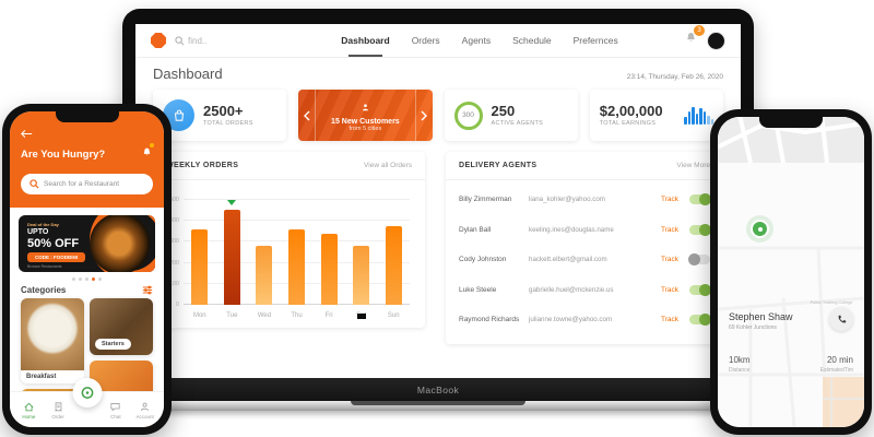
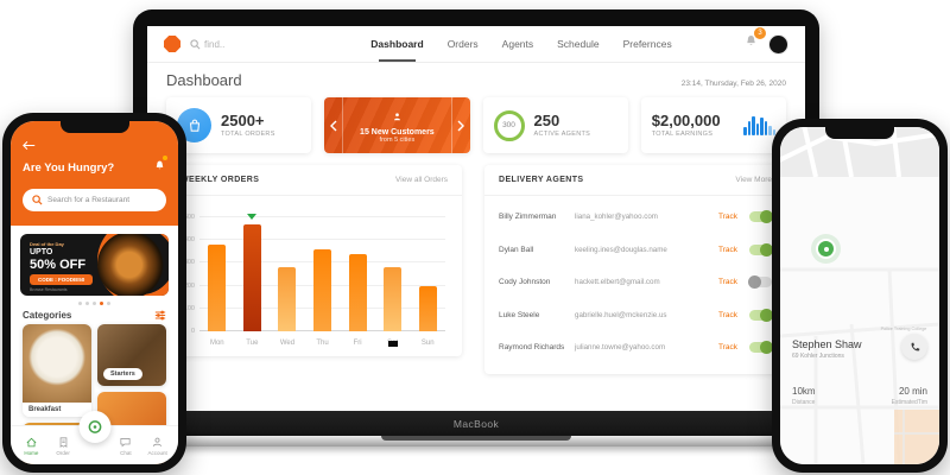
Mon: 360 -> 380
Tue: 460 -> 470
Sun: 380 -> 200
